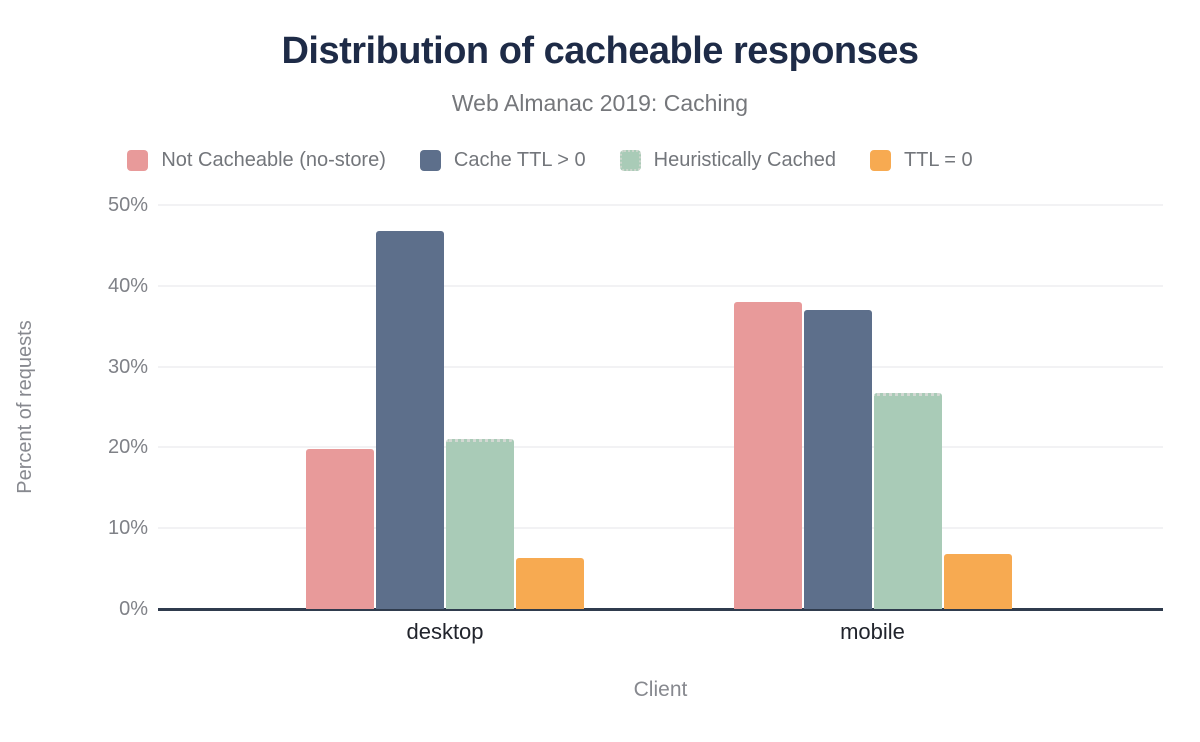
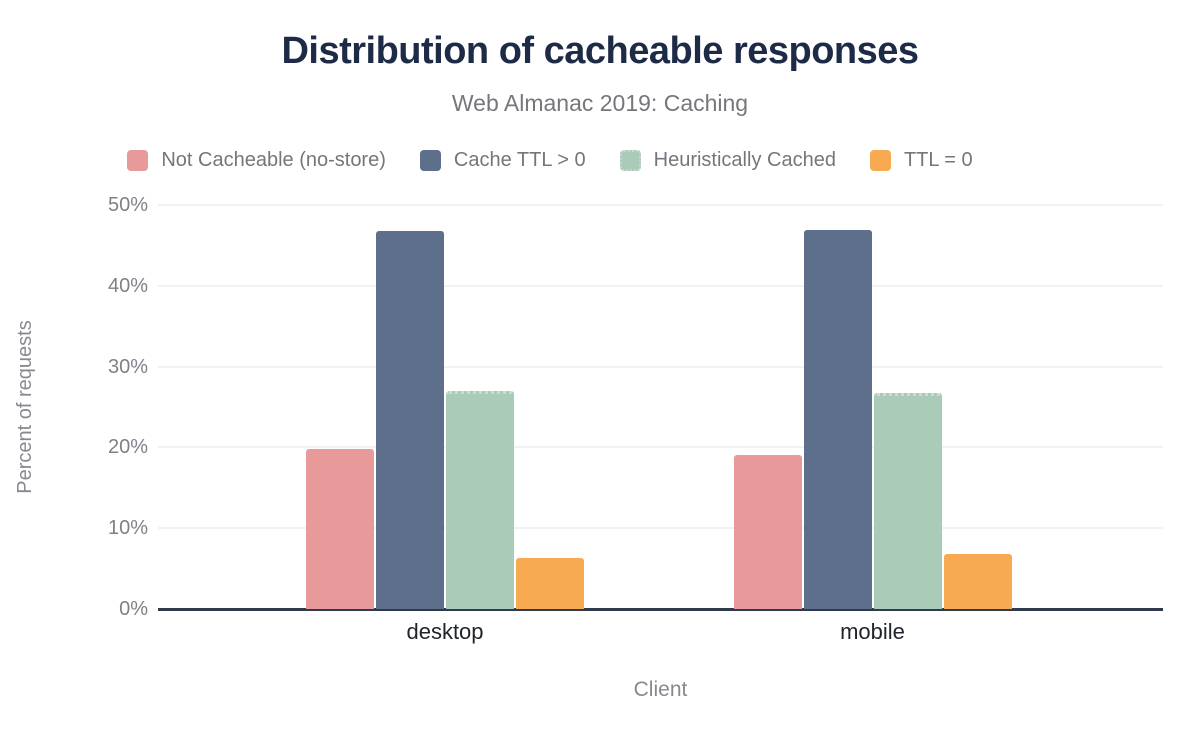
Heuristically Cached/desktop: 21% -> 27%
Not Cacheable (no-store)/mobile: 38% -> 19%
Cache TTL > 0/mobile: 37% -> 47%
